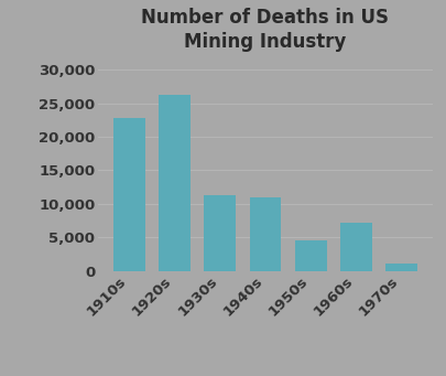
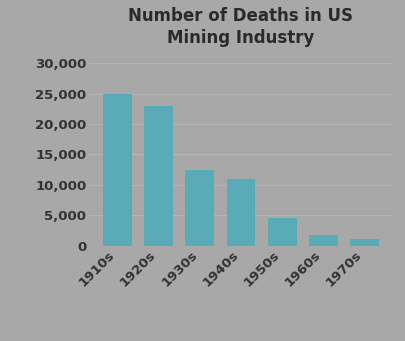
1910s: 22,800 -> 25,000
1920s: 26,200 -> 23,000
1930s: 11,200 -> 12,500
1960s: 7,200 -> 1,800
